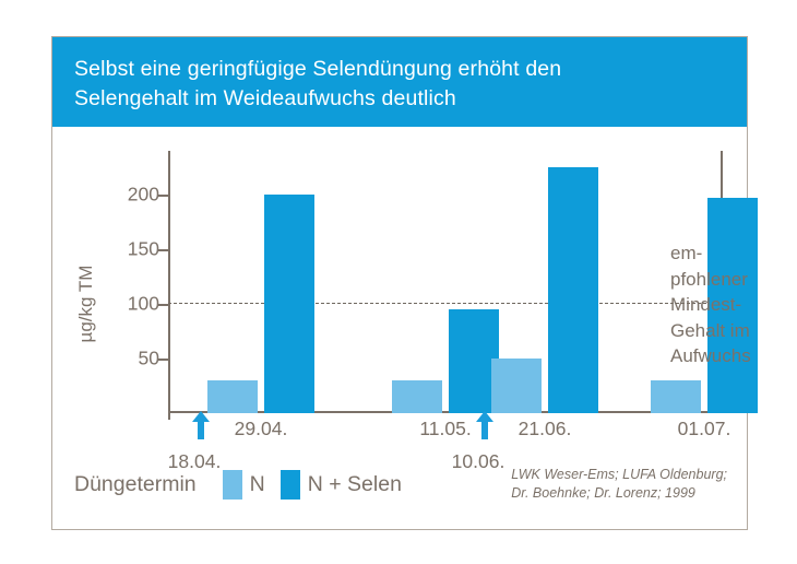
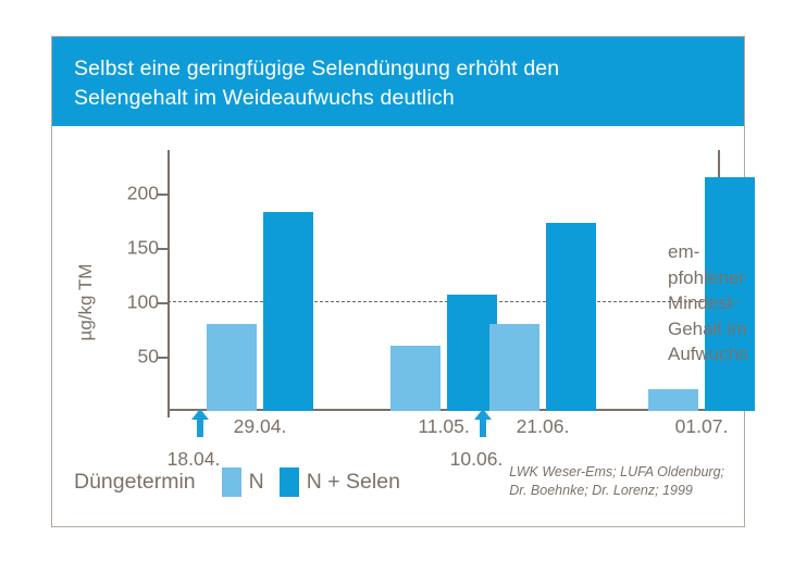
N/29.04.: 30 -> 80
N + Selen/29.04.: 200 -> 183
N/11.05.: 30 -> 60
N + Selen/11.05.: 95 -> 107
N/21.06.: 50 -> 80
N + Selen/21.06.: 225 -> 173
N/01.07.: 30 -> 20
N + Selen/01.07.: 197 -> 215
